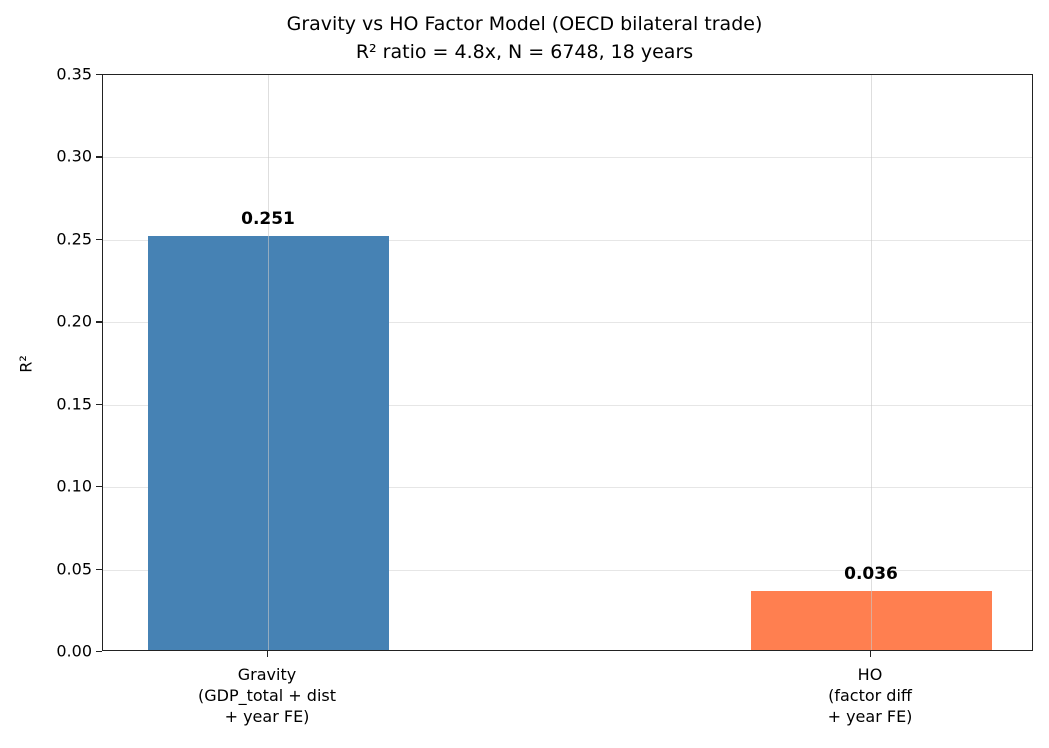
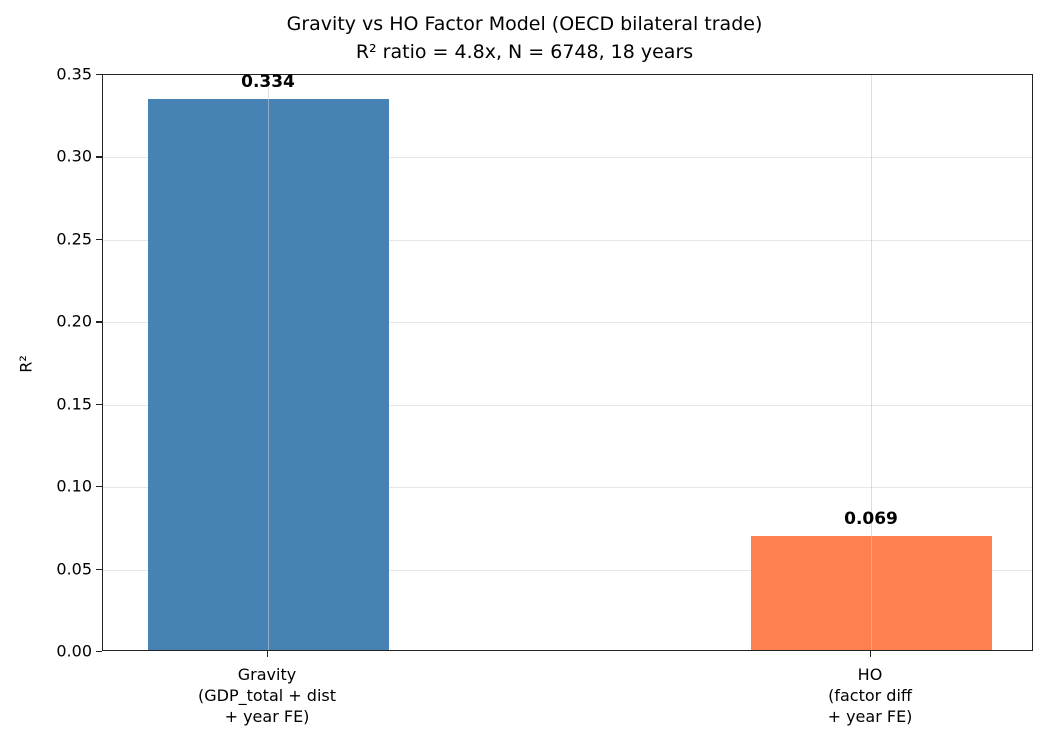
Gravity (GDP_total + dist + year FE): 0.251 -> 0.334
HO (factor diff + year FE): 0.036 -> 0.069
